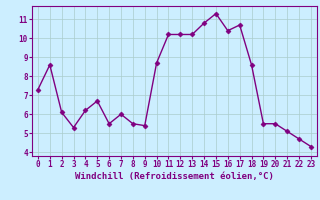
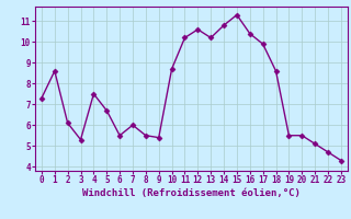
4: 6.2 -> 7.5
12: 10.2 -> 10.6
17: 10.7 -> 9.9
